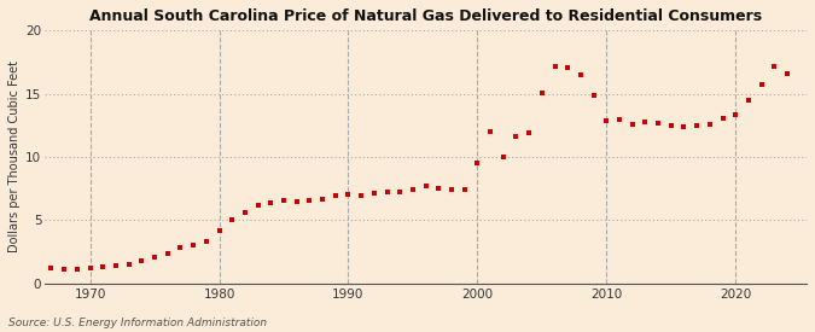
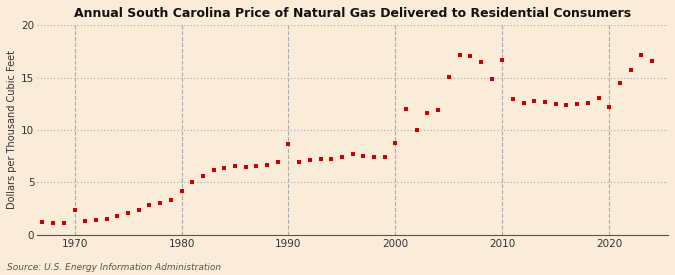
1970: 1.2 -> 2.4
1990: 7.0 -> 8.7
2000: 9.5 -> 8.8
2010: 12.9 -> 16.7
2020: 13.3 -> 12.2
